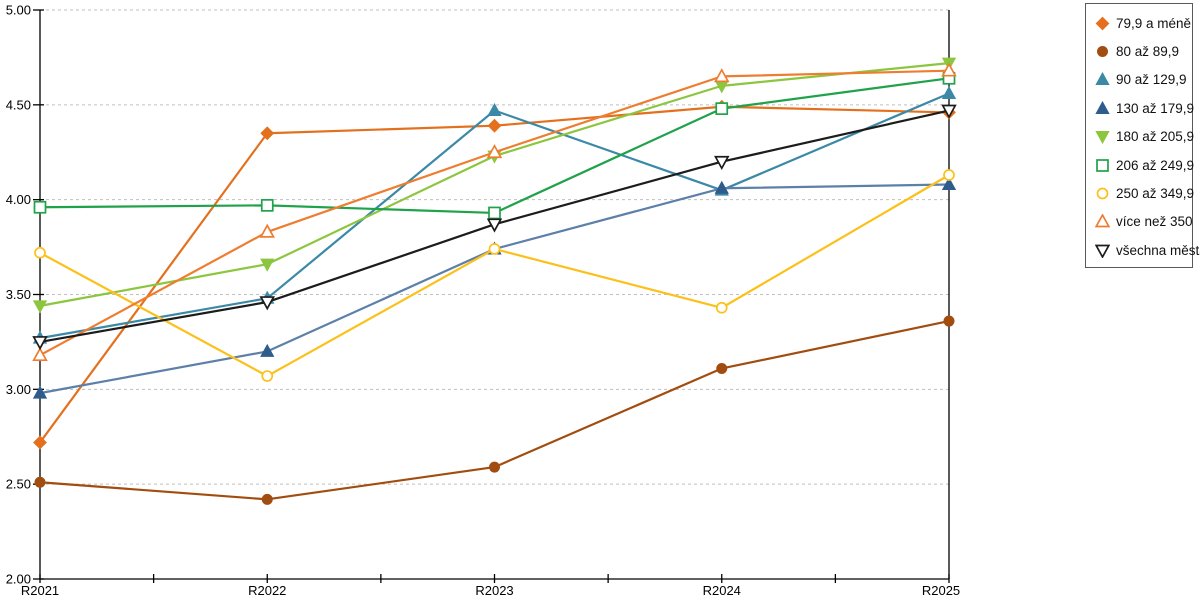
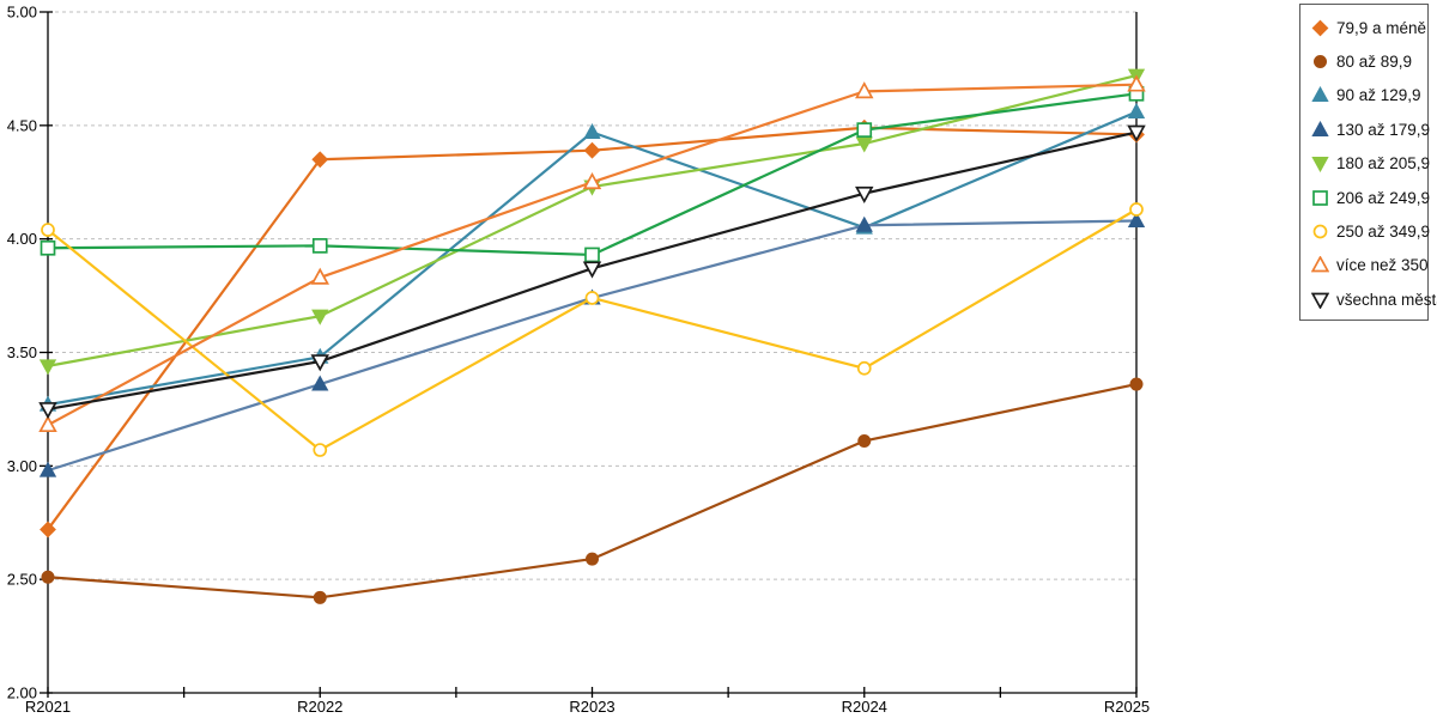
250 až 349,9/R2021: 3.72 -> 4.04
130 až 179,9/R2022: 3.20 -> 3.36
180 až 205,9/R2024: 4.60 -> 4.42
